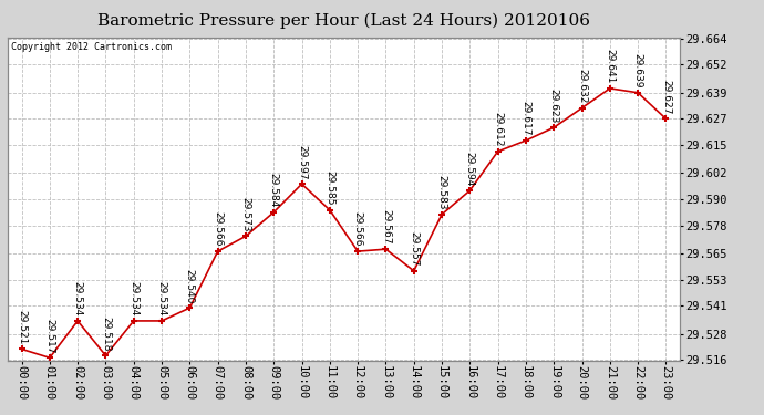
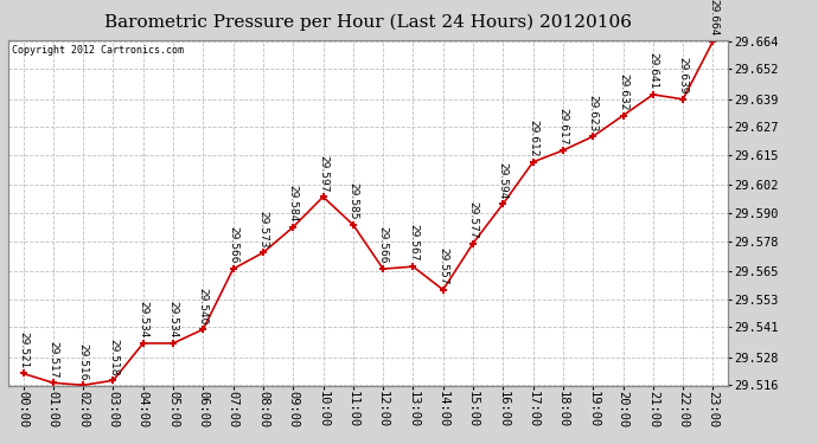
02:00: 29.534 -> 29.516
15:00: 29.583 -> 29.577
23:00: 29.627 -> 29.664
